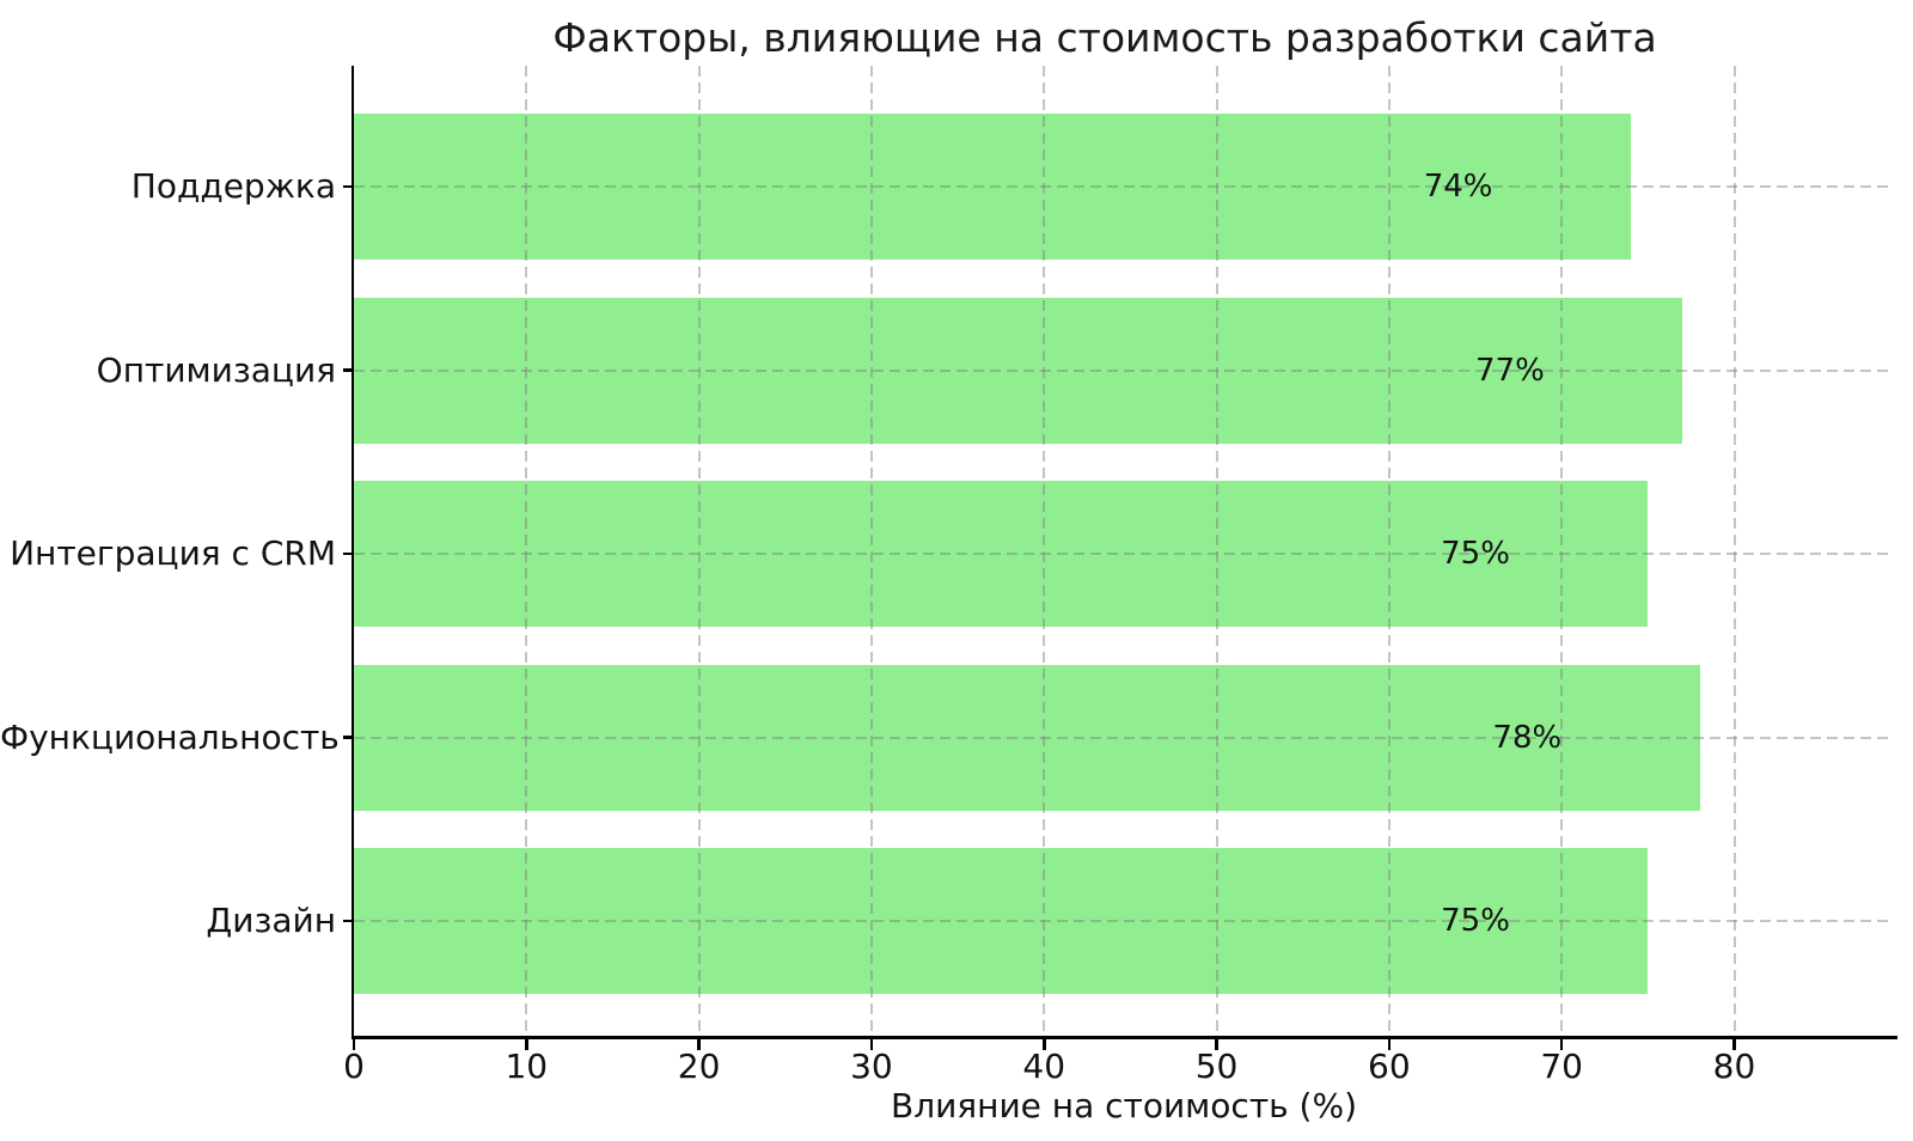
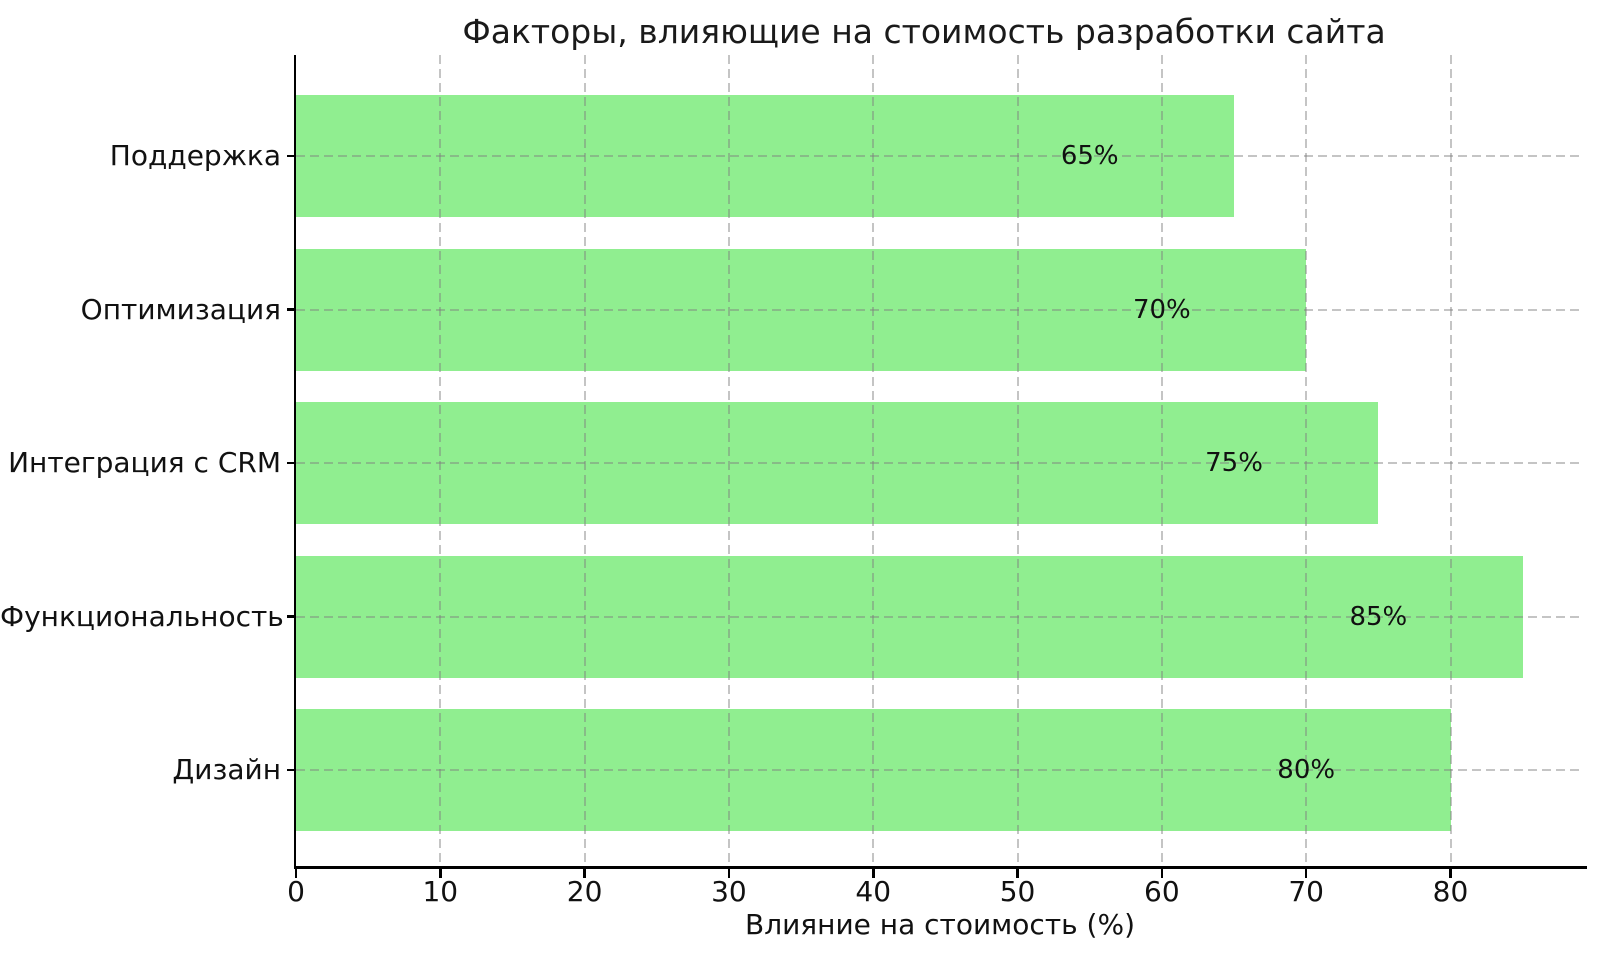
Поддержка: 74% -> 65%
Оптимизация: 77% -> 70%
Функциональность: 78% -> 85%
Дизайн: 75% -> 80%
